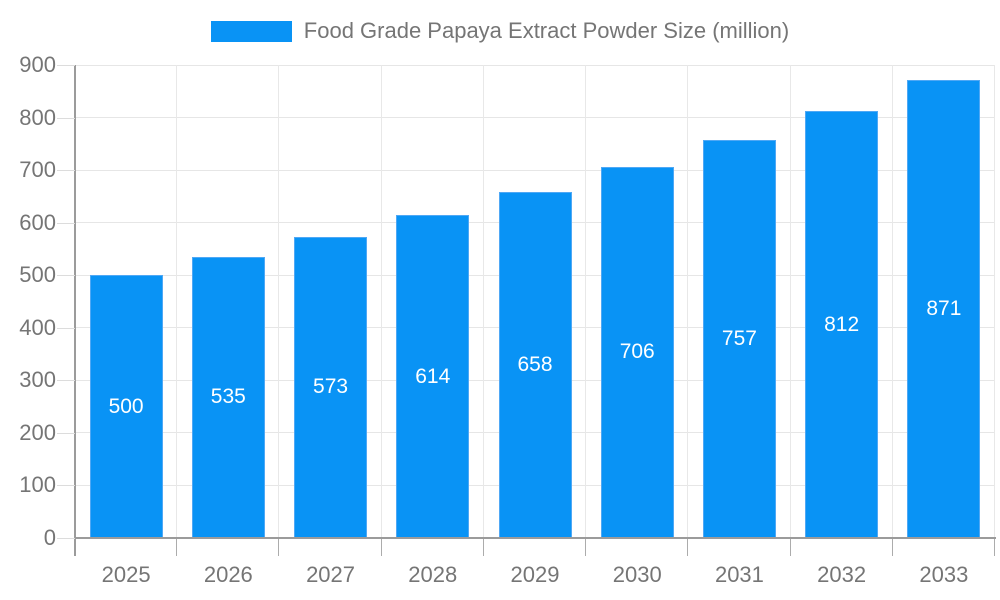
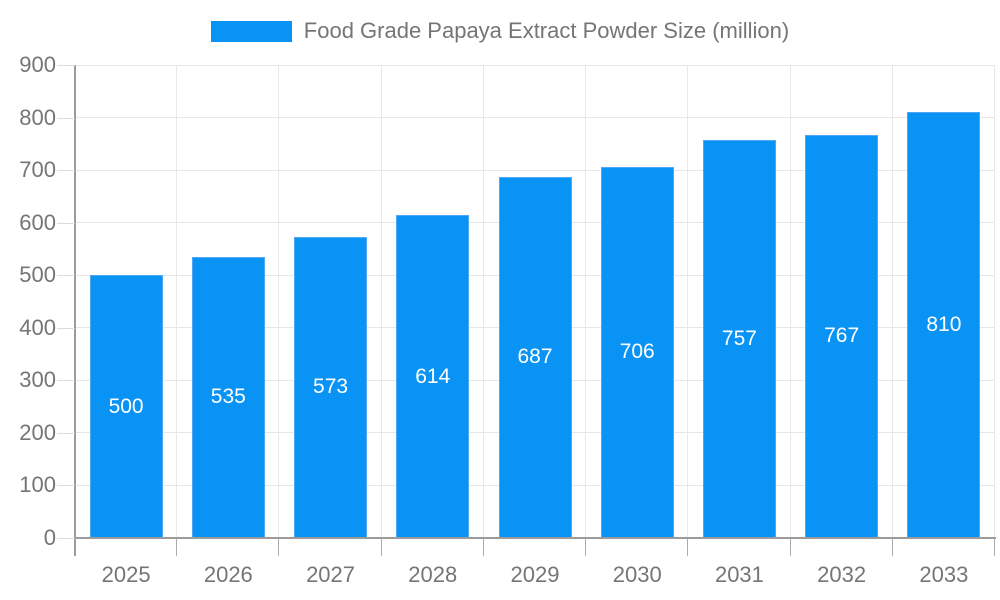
2029: 658 -> 687
2032: 812 -> 767
2033: 871 -> 810
